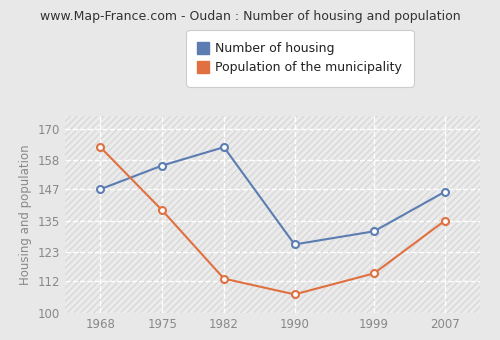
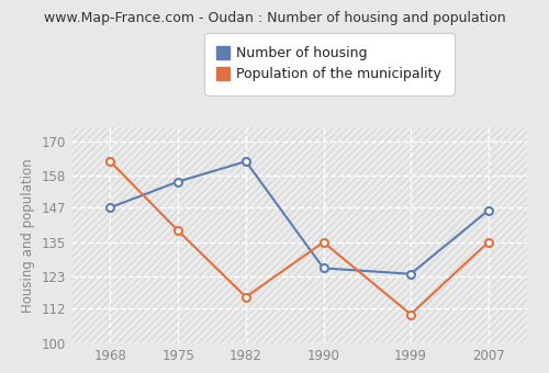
Population of the municipality/1982: 113 -> 116
Population of the municipality/1990: 107 -> 135
Number of housing/1999: 131 -> 124
Population of the municipality/1999: 115 -> 110
